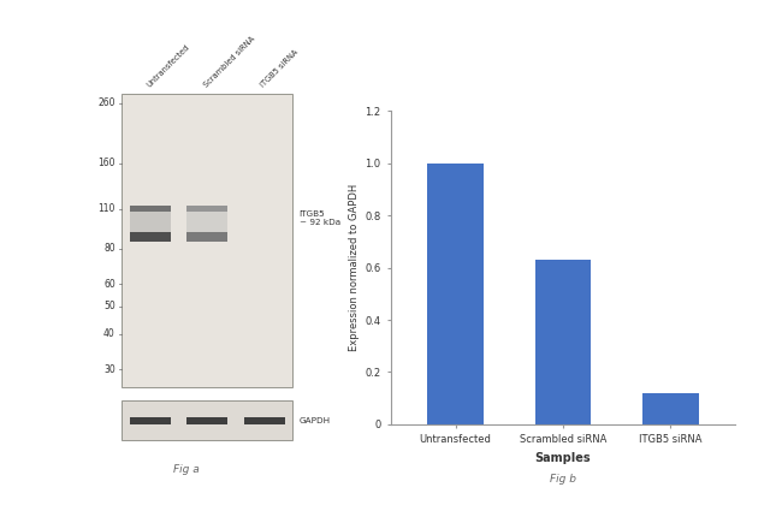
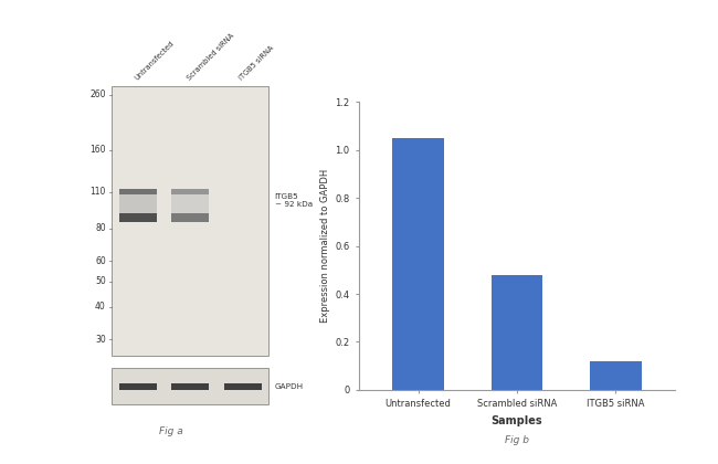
Untransfected: 1.00 -> 1.05
Scrambled siRNA: 0.63 -> 0.48
